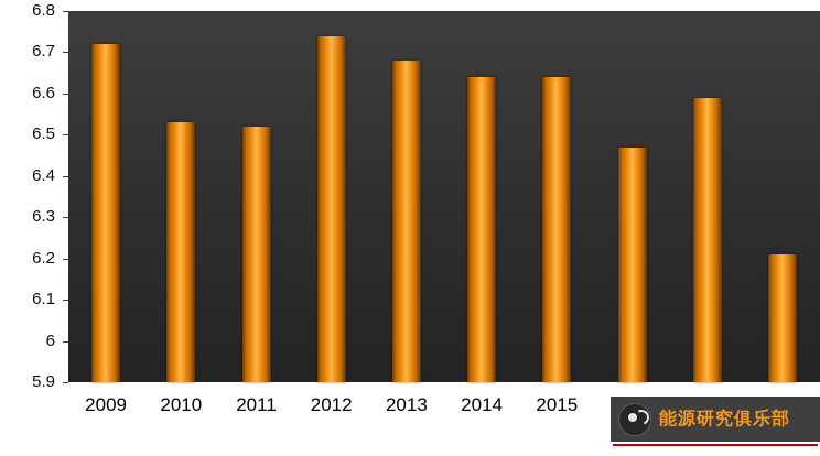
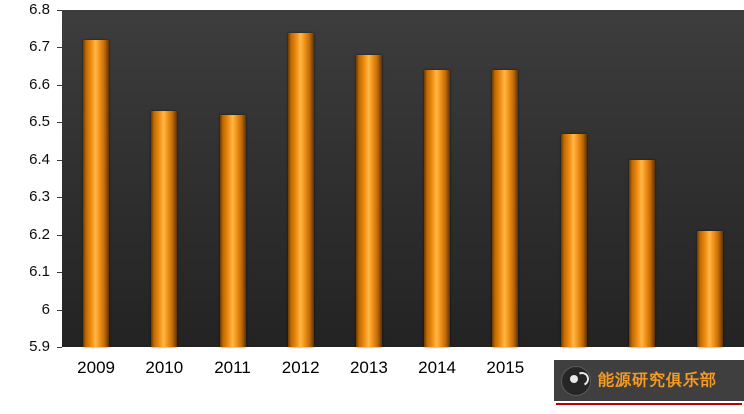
2017: 6.59 -> 6.40
